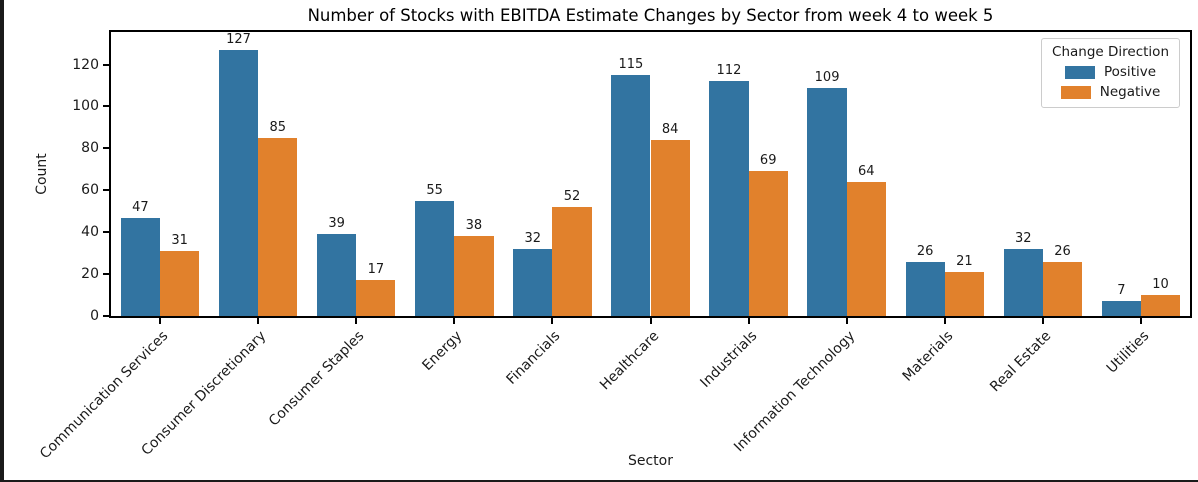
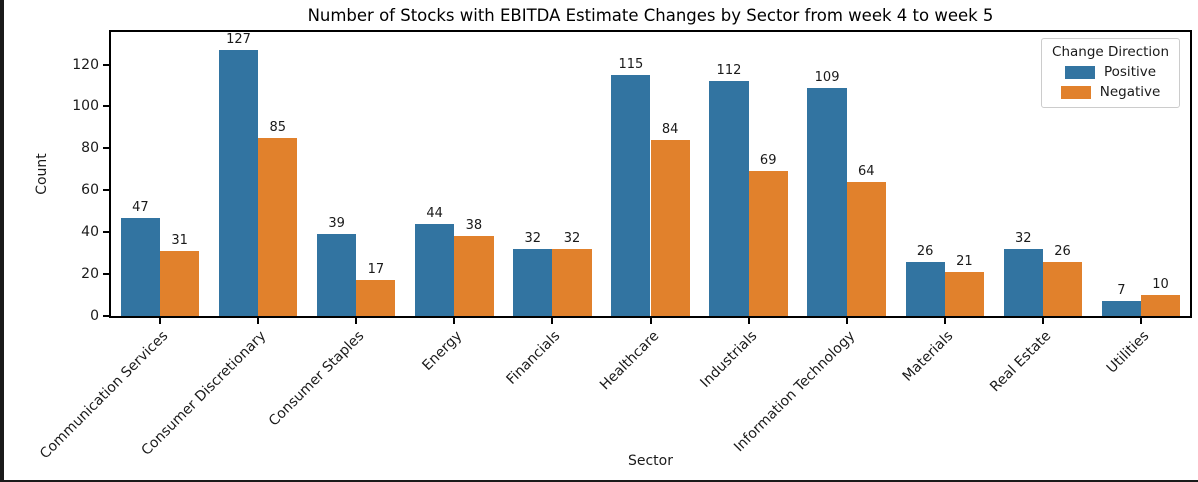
Positive/Energy: 55 -> 44
Negative/Financials: 52 -> 32
